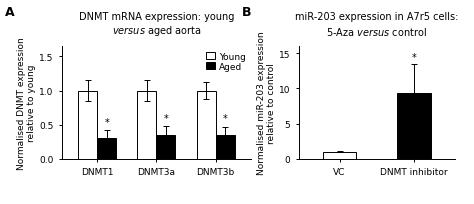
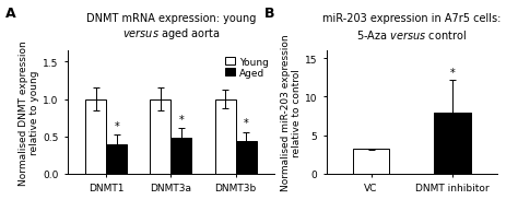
Aged/DNMT1: 0.30 -> 0.40
Aged/DNMT3a: 0.35 -> 0.48
Aged/DNMT3b: 0.35 -> 0.44
VC: 1.0 -> 3.2
DNMT inhibitor: 9.3 -> 8.0
